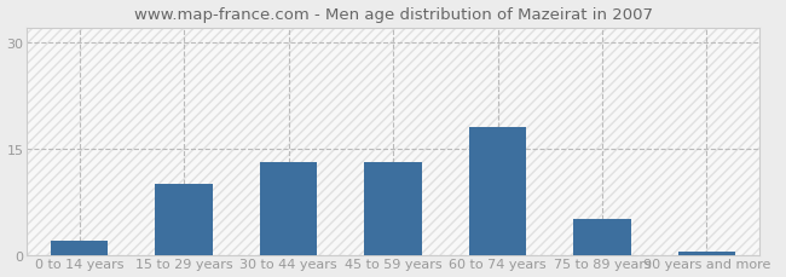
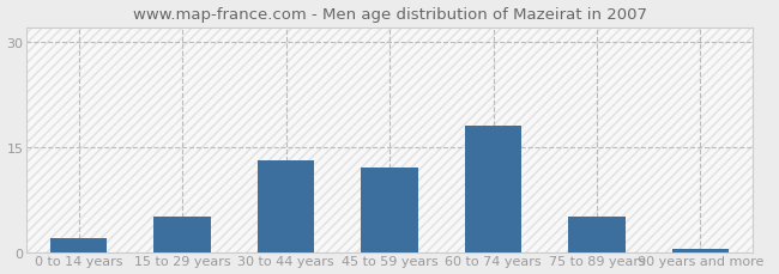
15 to 29 years: 10.0 -> 5.0
45 to 59 years: 13.0 -> 12.0
